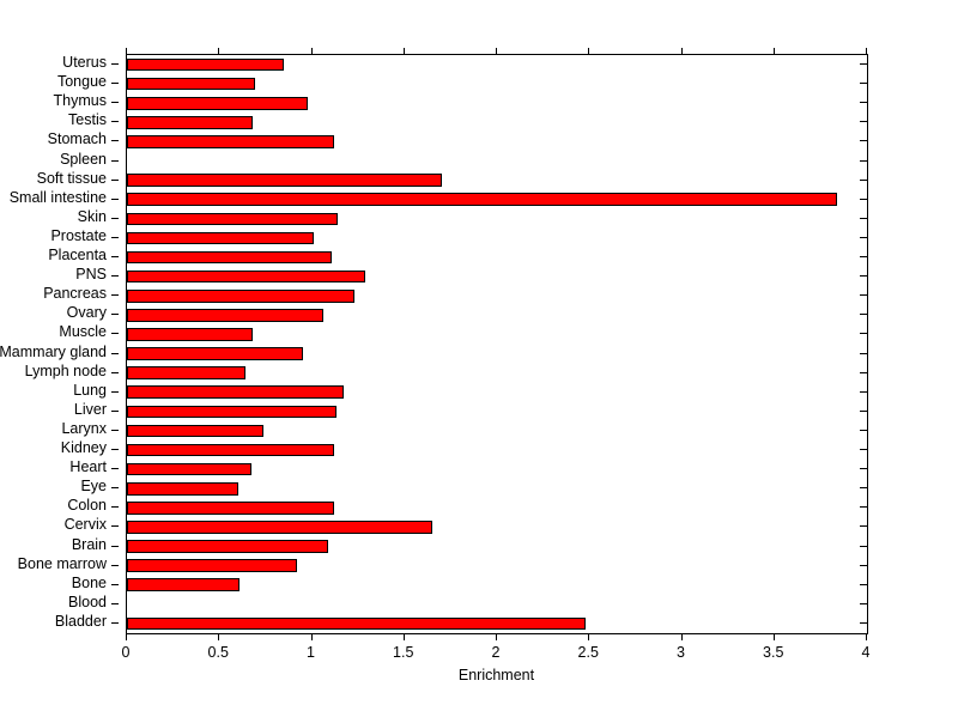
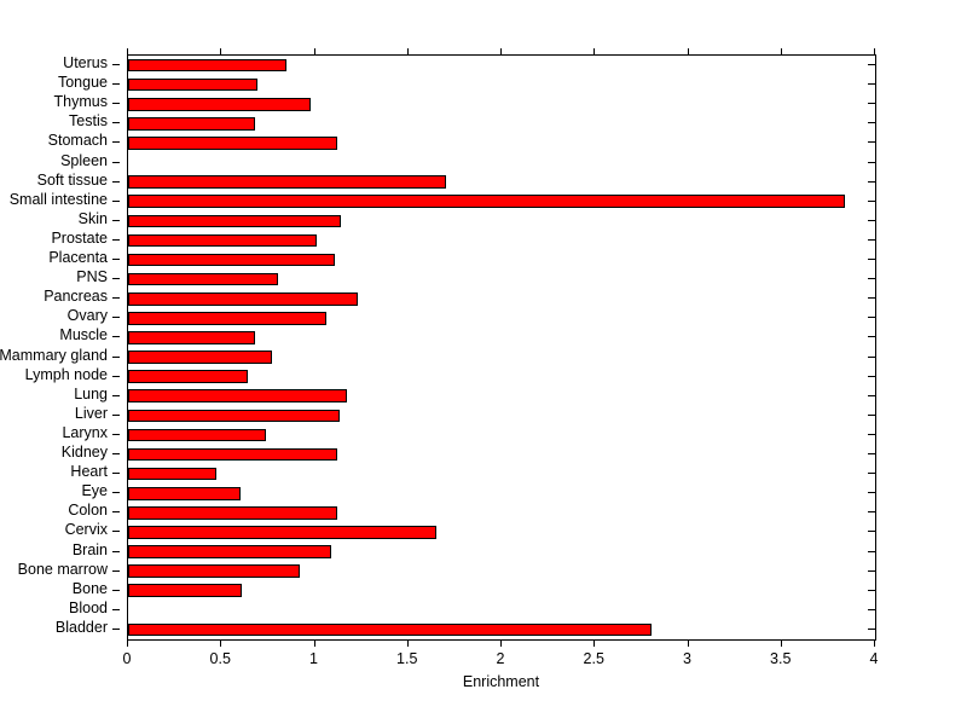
PNS: 1.29 -> 0.80
Mammary gland: 0.95 -> 0.77
Heart: 0.67 -> 0.47
Bladder: 2.48 -> 2.80
